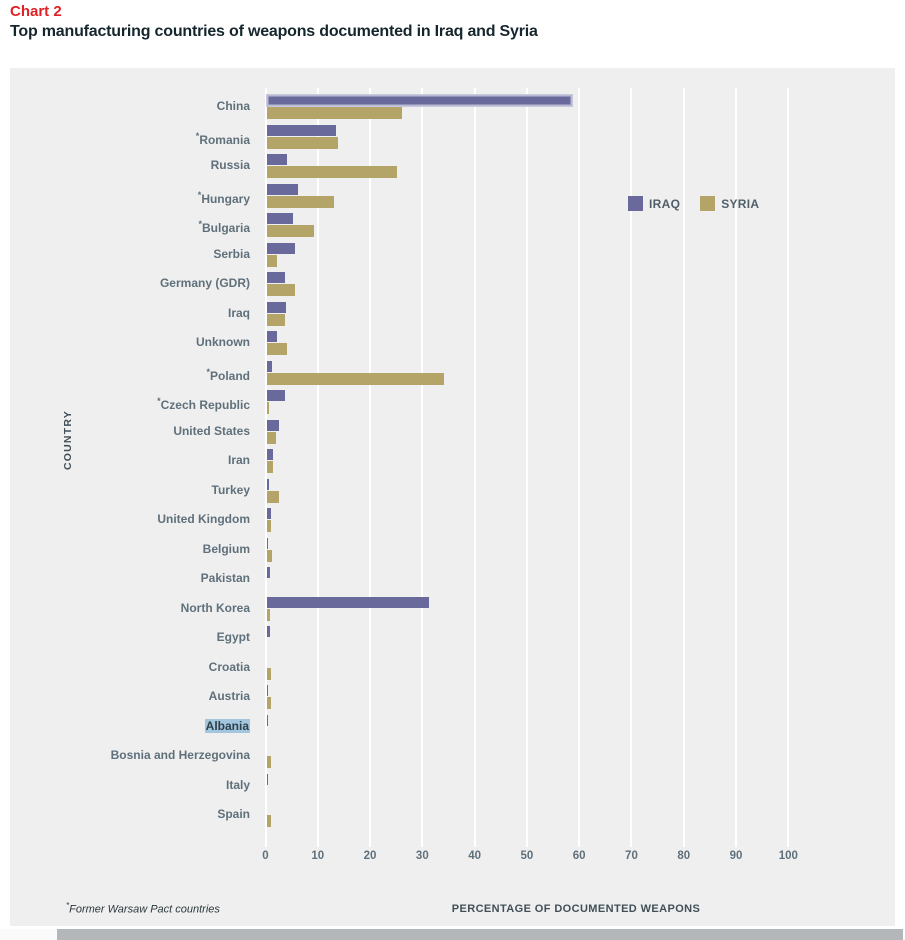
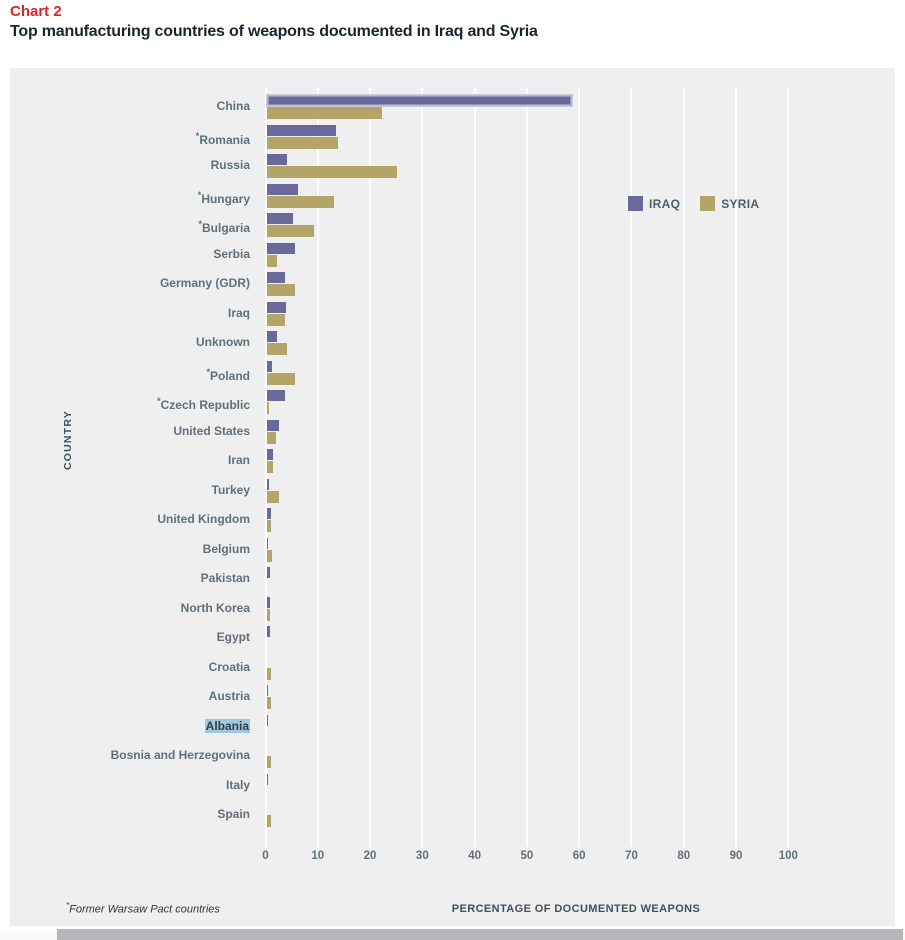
SYRIA/China: 26 -> 22
SYRIA/*Poland: 34 -> 6
IRAQ/North Korea: 31 -> 1
